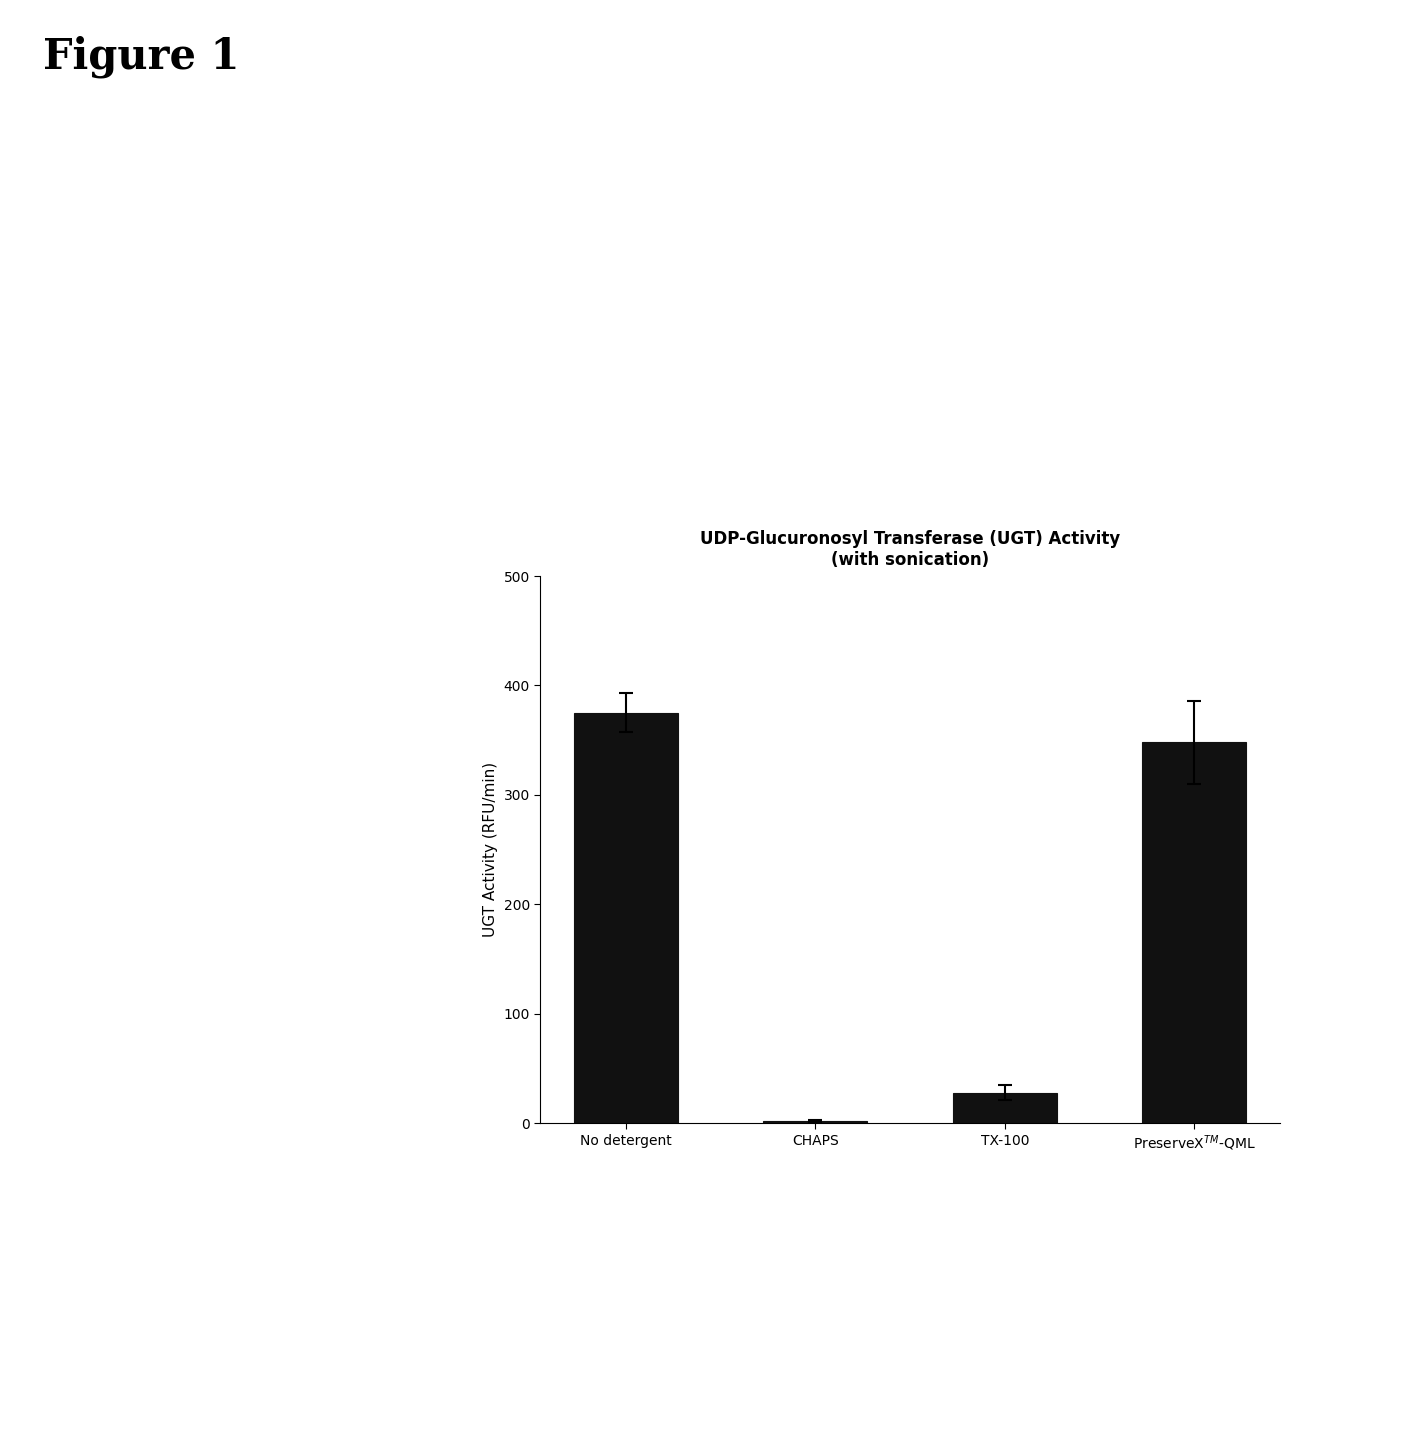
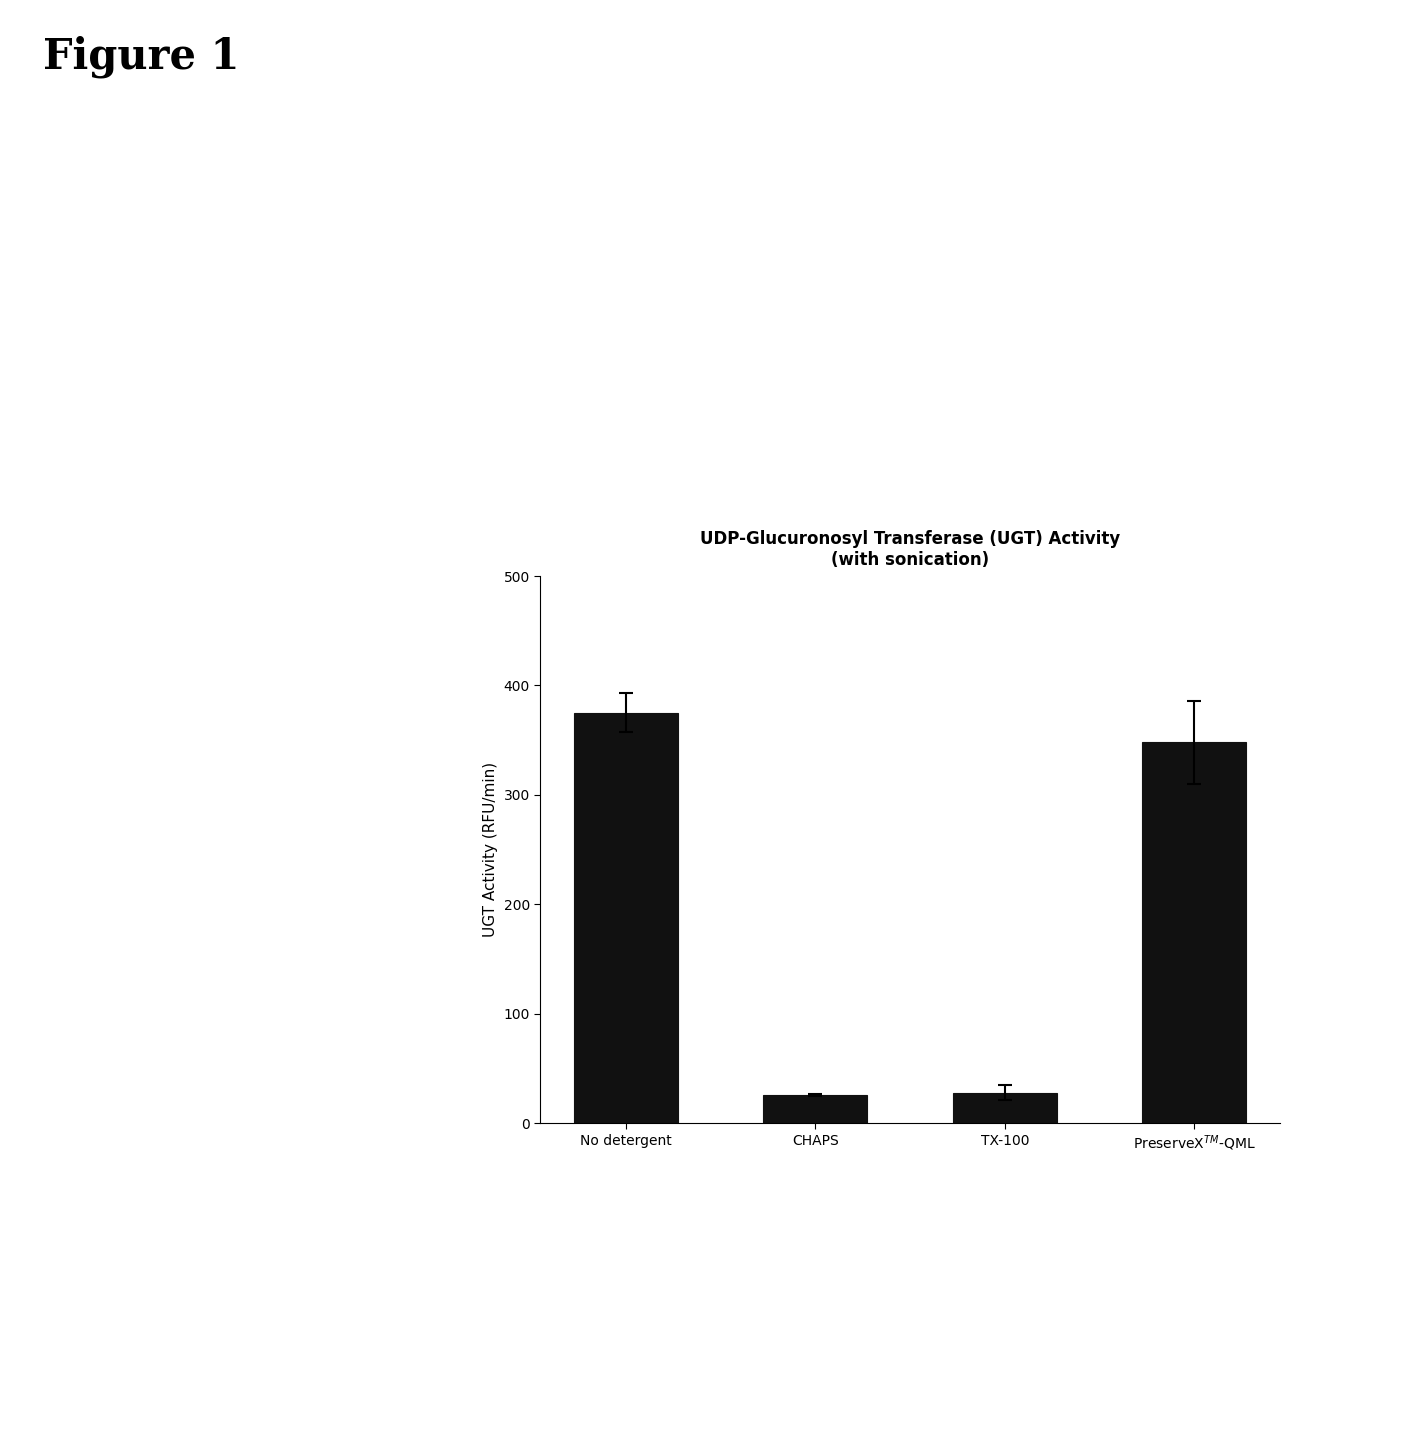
CHAPS: 2 -> 26
